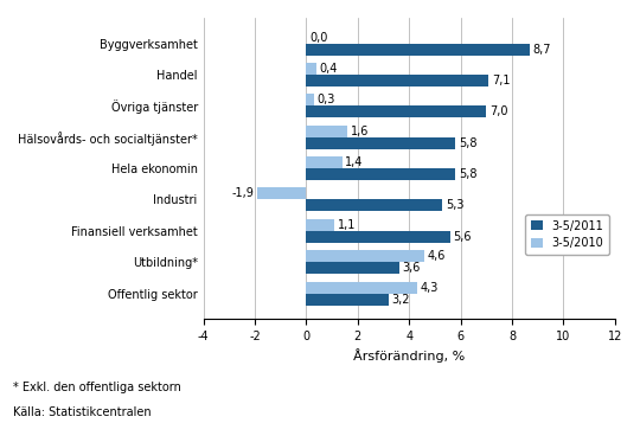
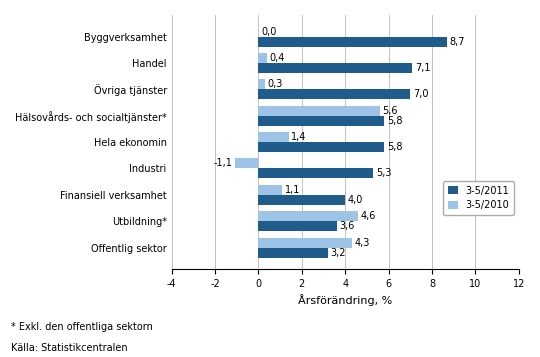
3-5/2010/Hälsovårds- och socialtjänster*: 1,6 -> 5,6
3-5/2010/Industri: -1,9 -> -1,1
3-5/2011/Finansiell verksamhet: 5,6 -> 4,0
